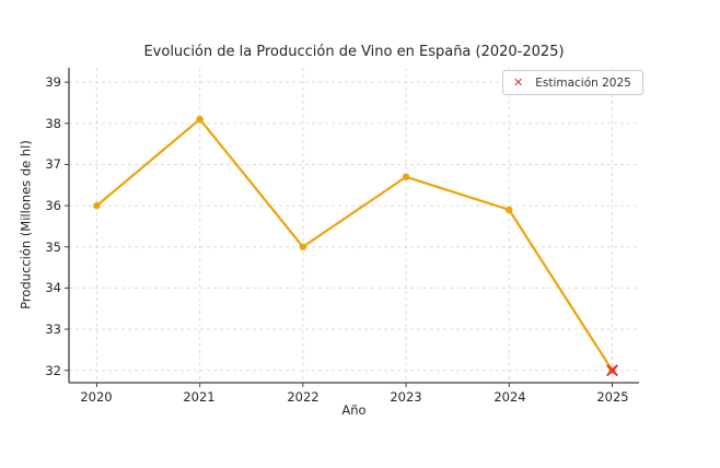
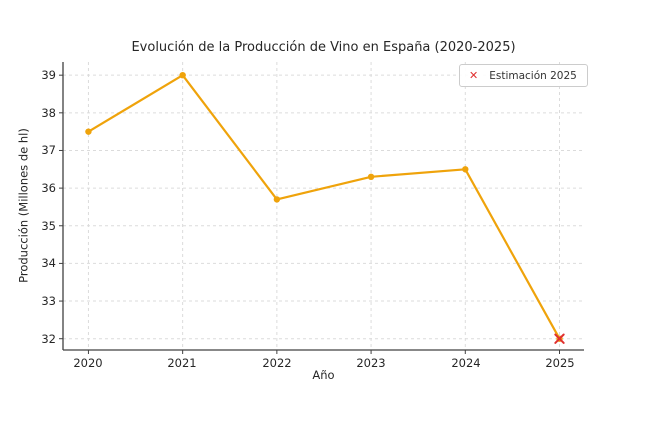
2020: 36.0 -> 37.5
2021: 38.1 -> 39.0
2022: 35.0 -> 35.7
2023: 36.7 -> 36.3
2024: 35.9 -> 36.5
